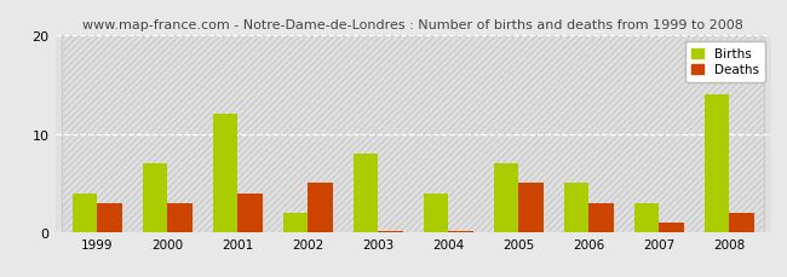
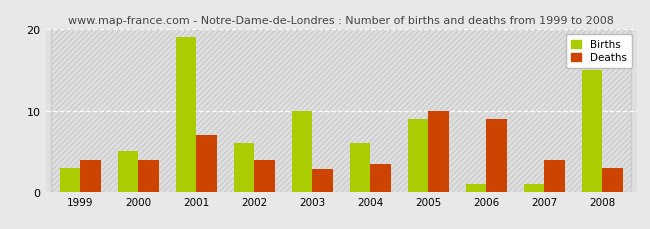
Births/1999: 4 -> 3
Deaths/1999: 3.0 -> 4.0
Births/2000: 7 -> 5
Deaths/2000: 3.0 -> 4.0
Births/2001: 12 -> 19
Deaths/2001: 4.0 -> 7.0
Births/2002: 2 -> 6
Deaths/2002: 5.0 -> 4.0
Births/2003: 8 -> 10
Deaths/2003: 0.1 -> 2.8
Births/2004: 4 -> 6
Deaths/2004: 0.1 -> 3.4
Births/2005: 7 -> 9
Deaths/2005: 5.0 -> 10.0
Births/2006: 5 -> 1
Deaths/2006: 3.0 -> 9.0
Births/2007: 3 -> 1
Deaths/2007: 1.0 -> 4.0
Births/2008: 14 -> 15
Deaths/2008: 2.0 -> 3.0
